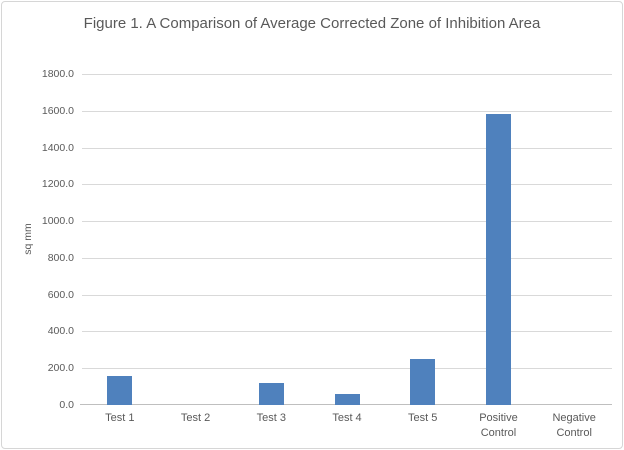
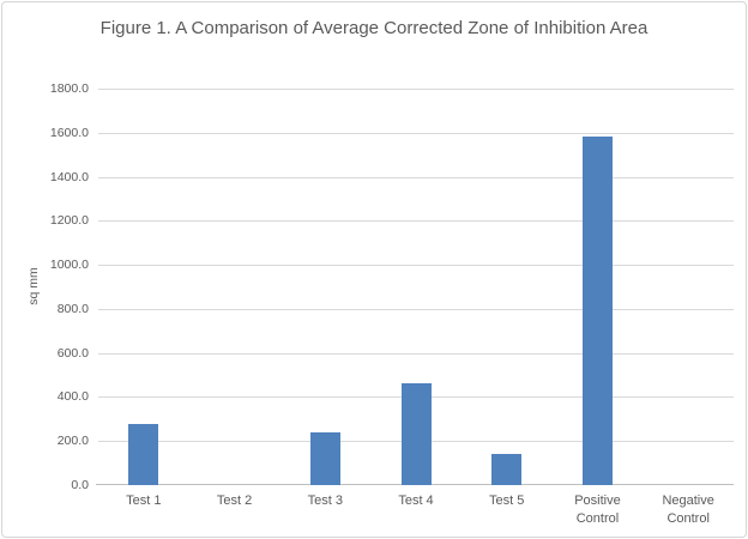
Test 1: 160 -> 280
Test 3: 120 -> 240
Test 4: 60 -> 460
Test 5: 250 -> 140
